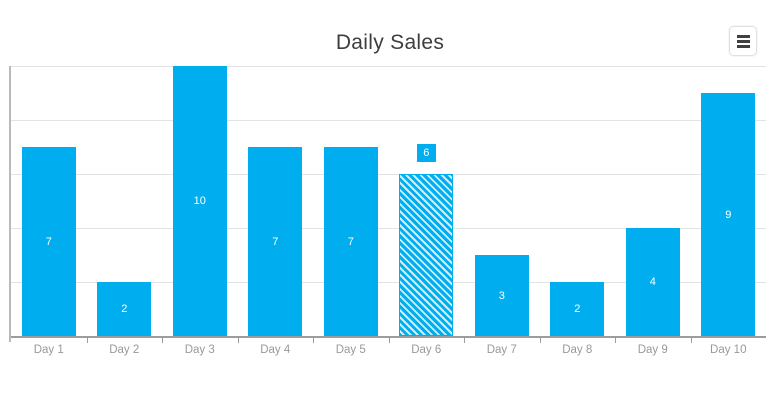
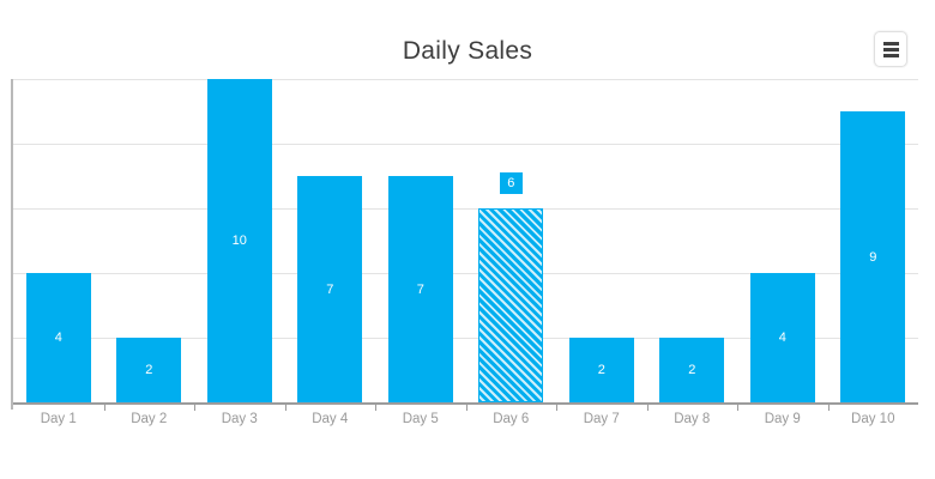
Day 1: 7 -> 4
Day 7: 3 -> 2
